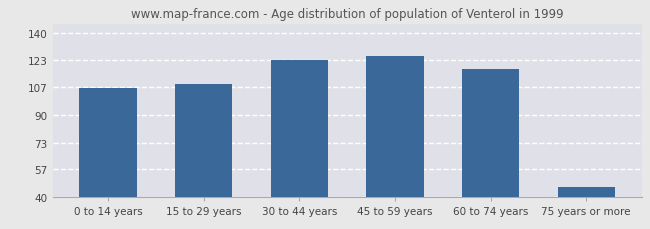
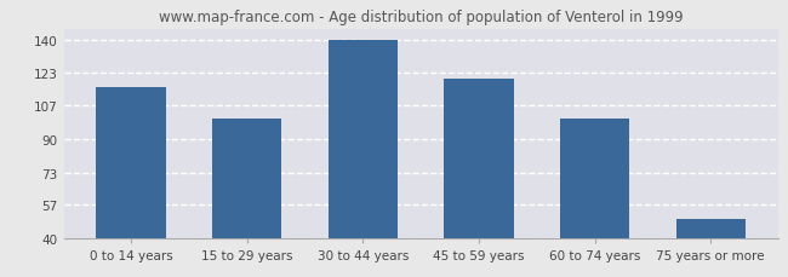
0 to 14 years: 106 -> 116
15 to 29 years: 109 -> 100
30 to 44 years: 123 -> 140
45 to 59 years: 126 -> 120
60 to 74 years: 118 -> 100
75 years or more: 46 -> 50
